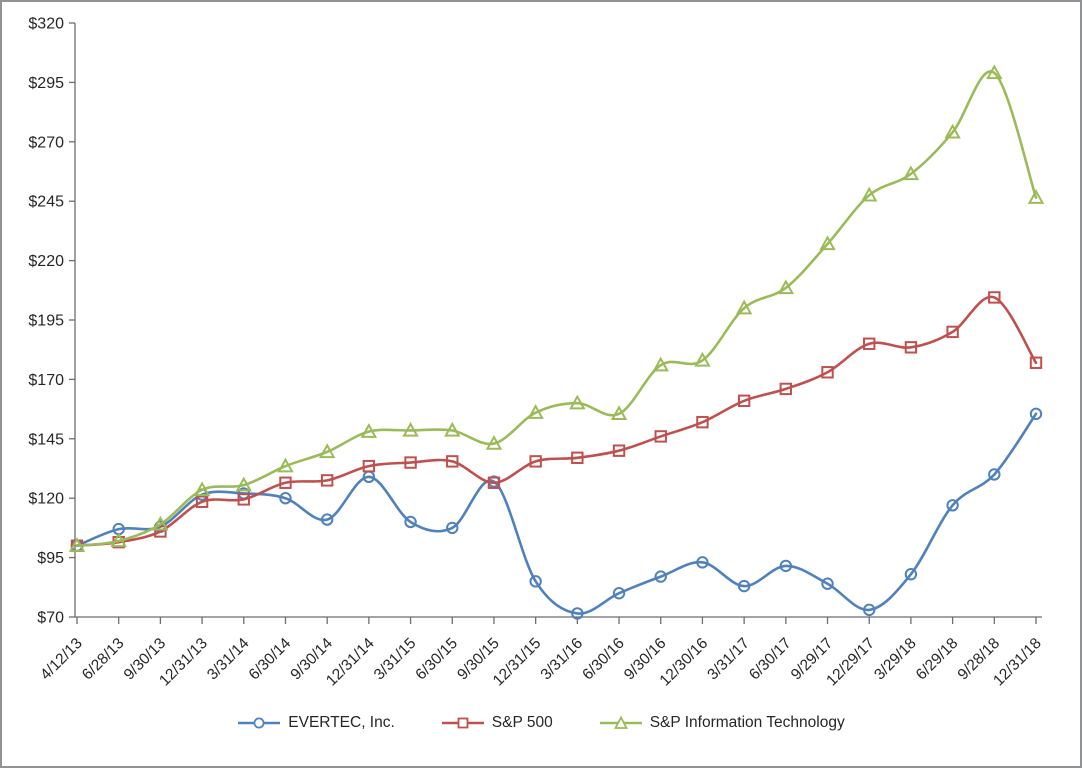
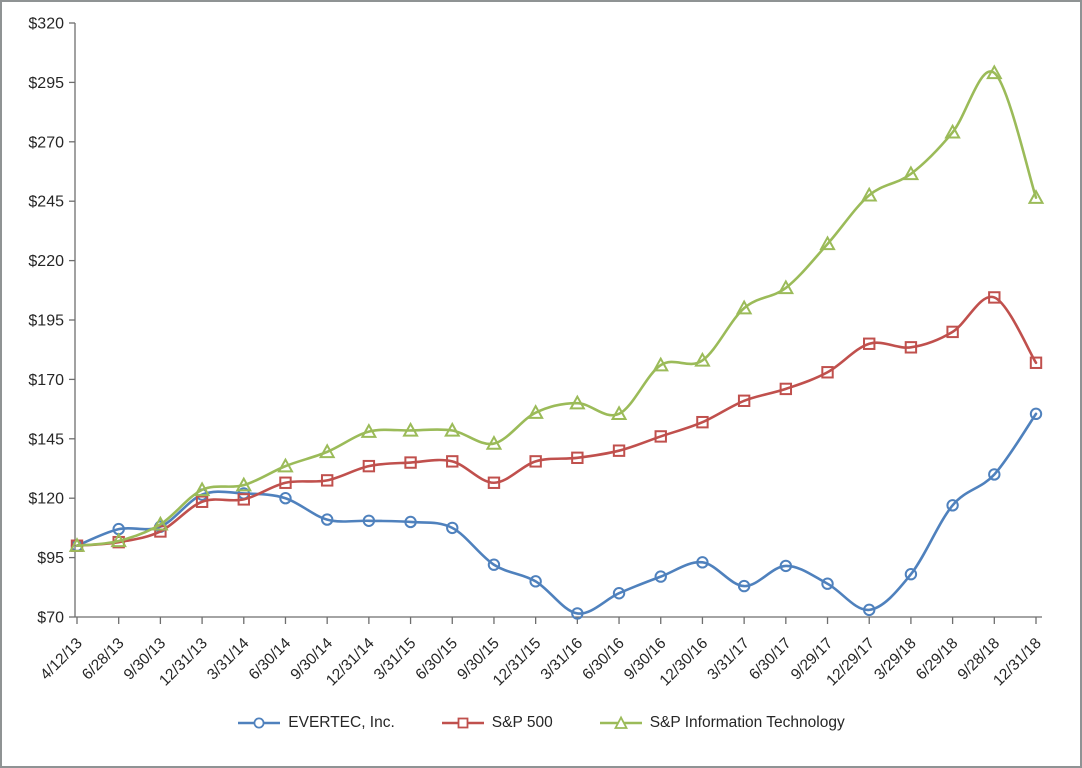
EVERTEC, Inc./12/31/14: $129 -> $110
EVERTEC, Inc./9/30/15: $127 -> $92
